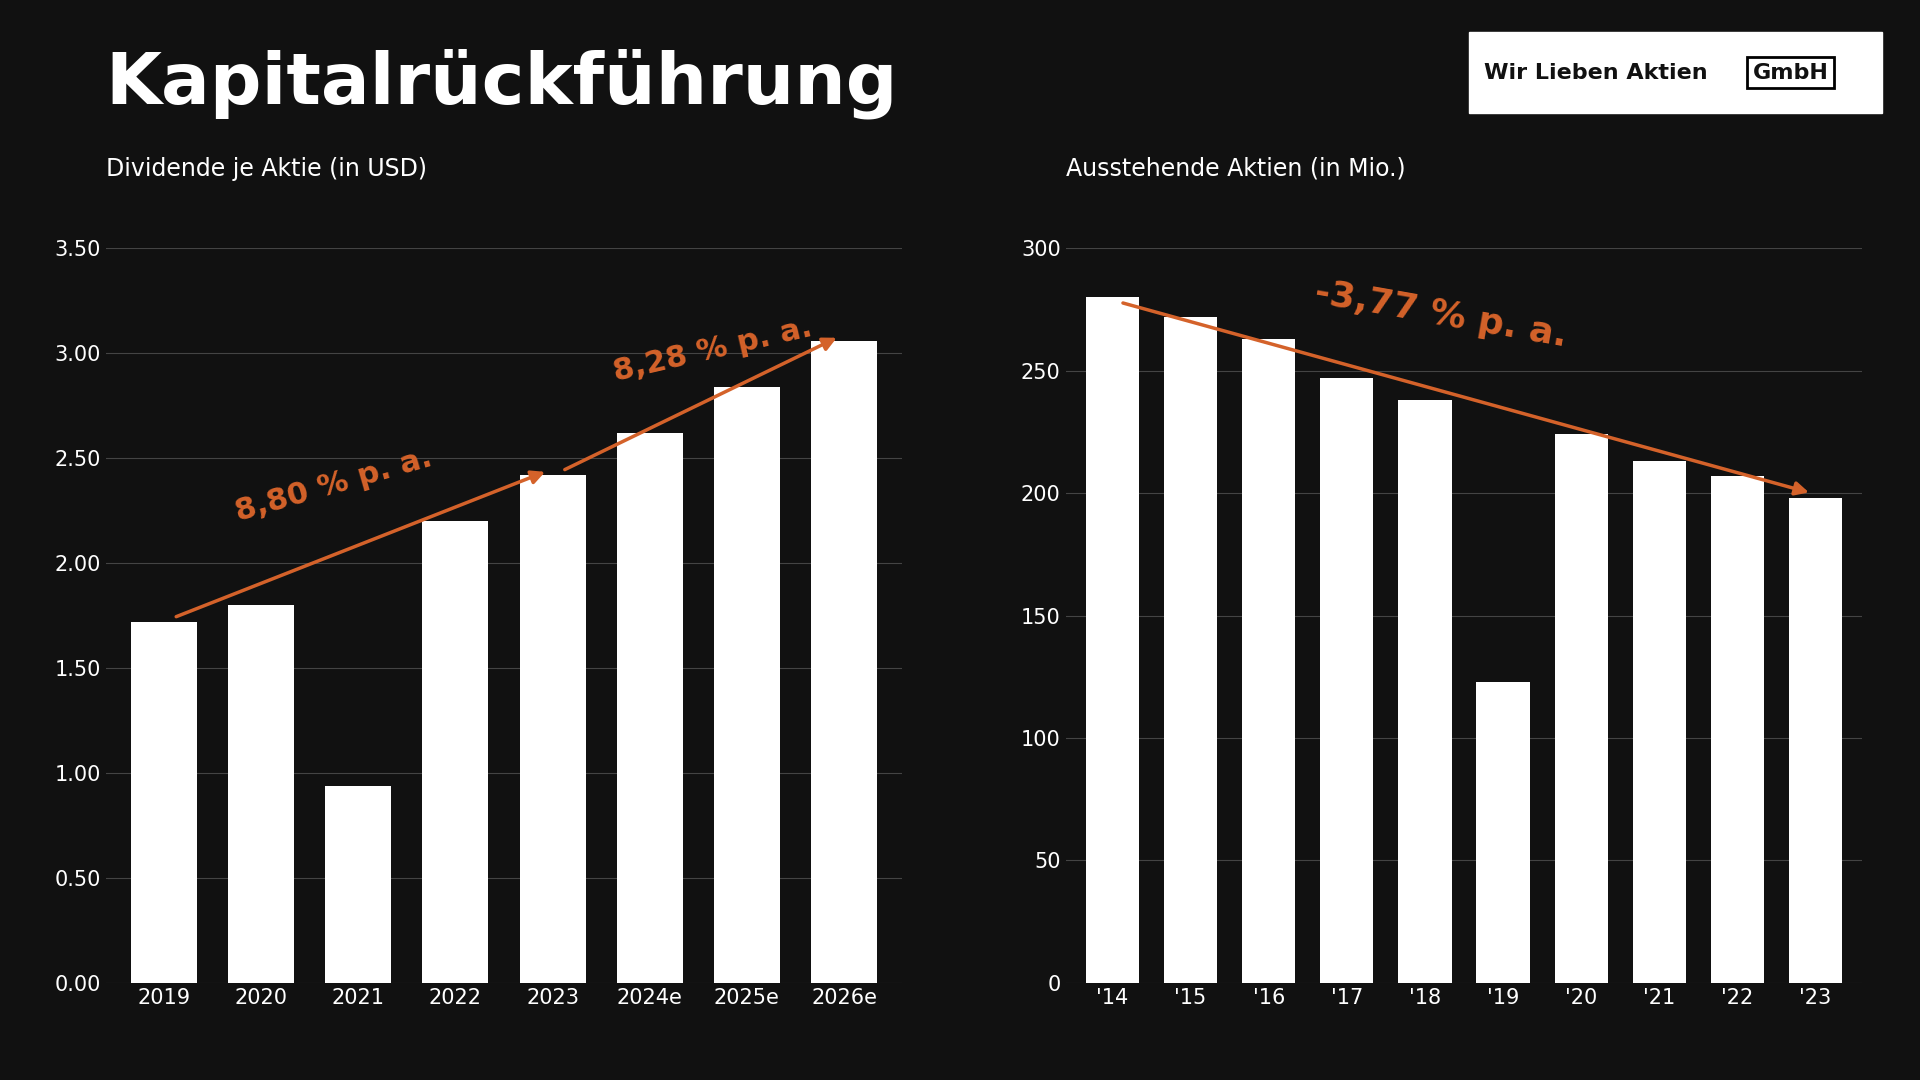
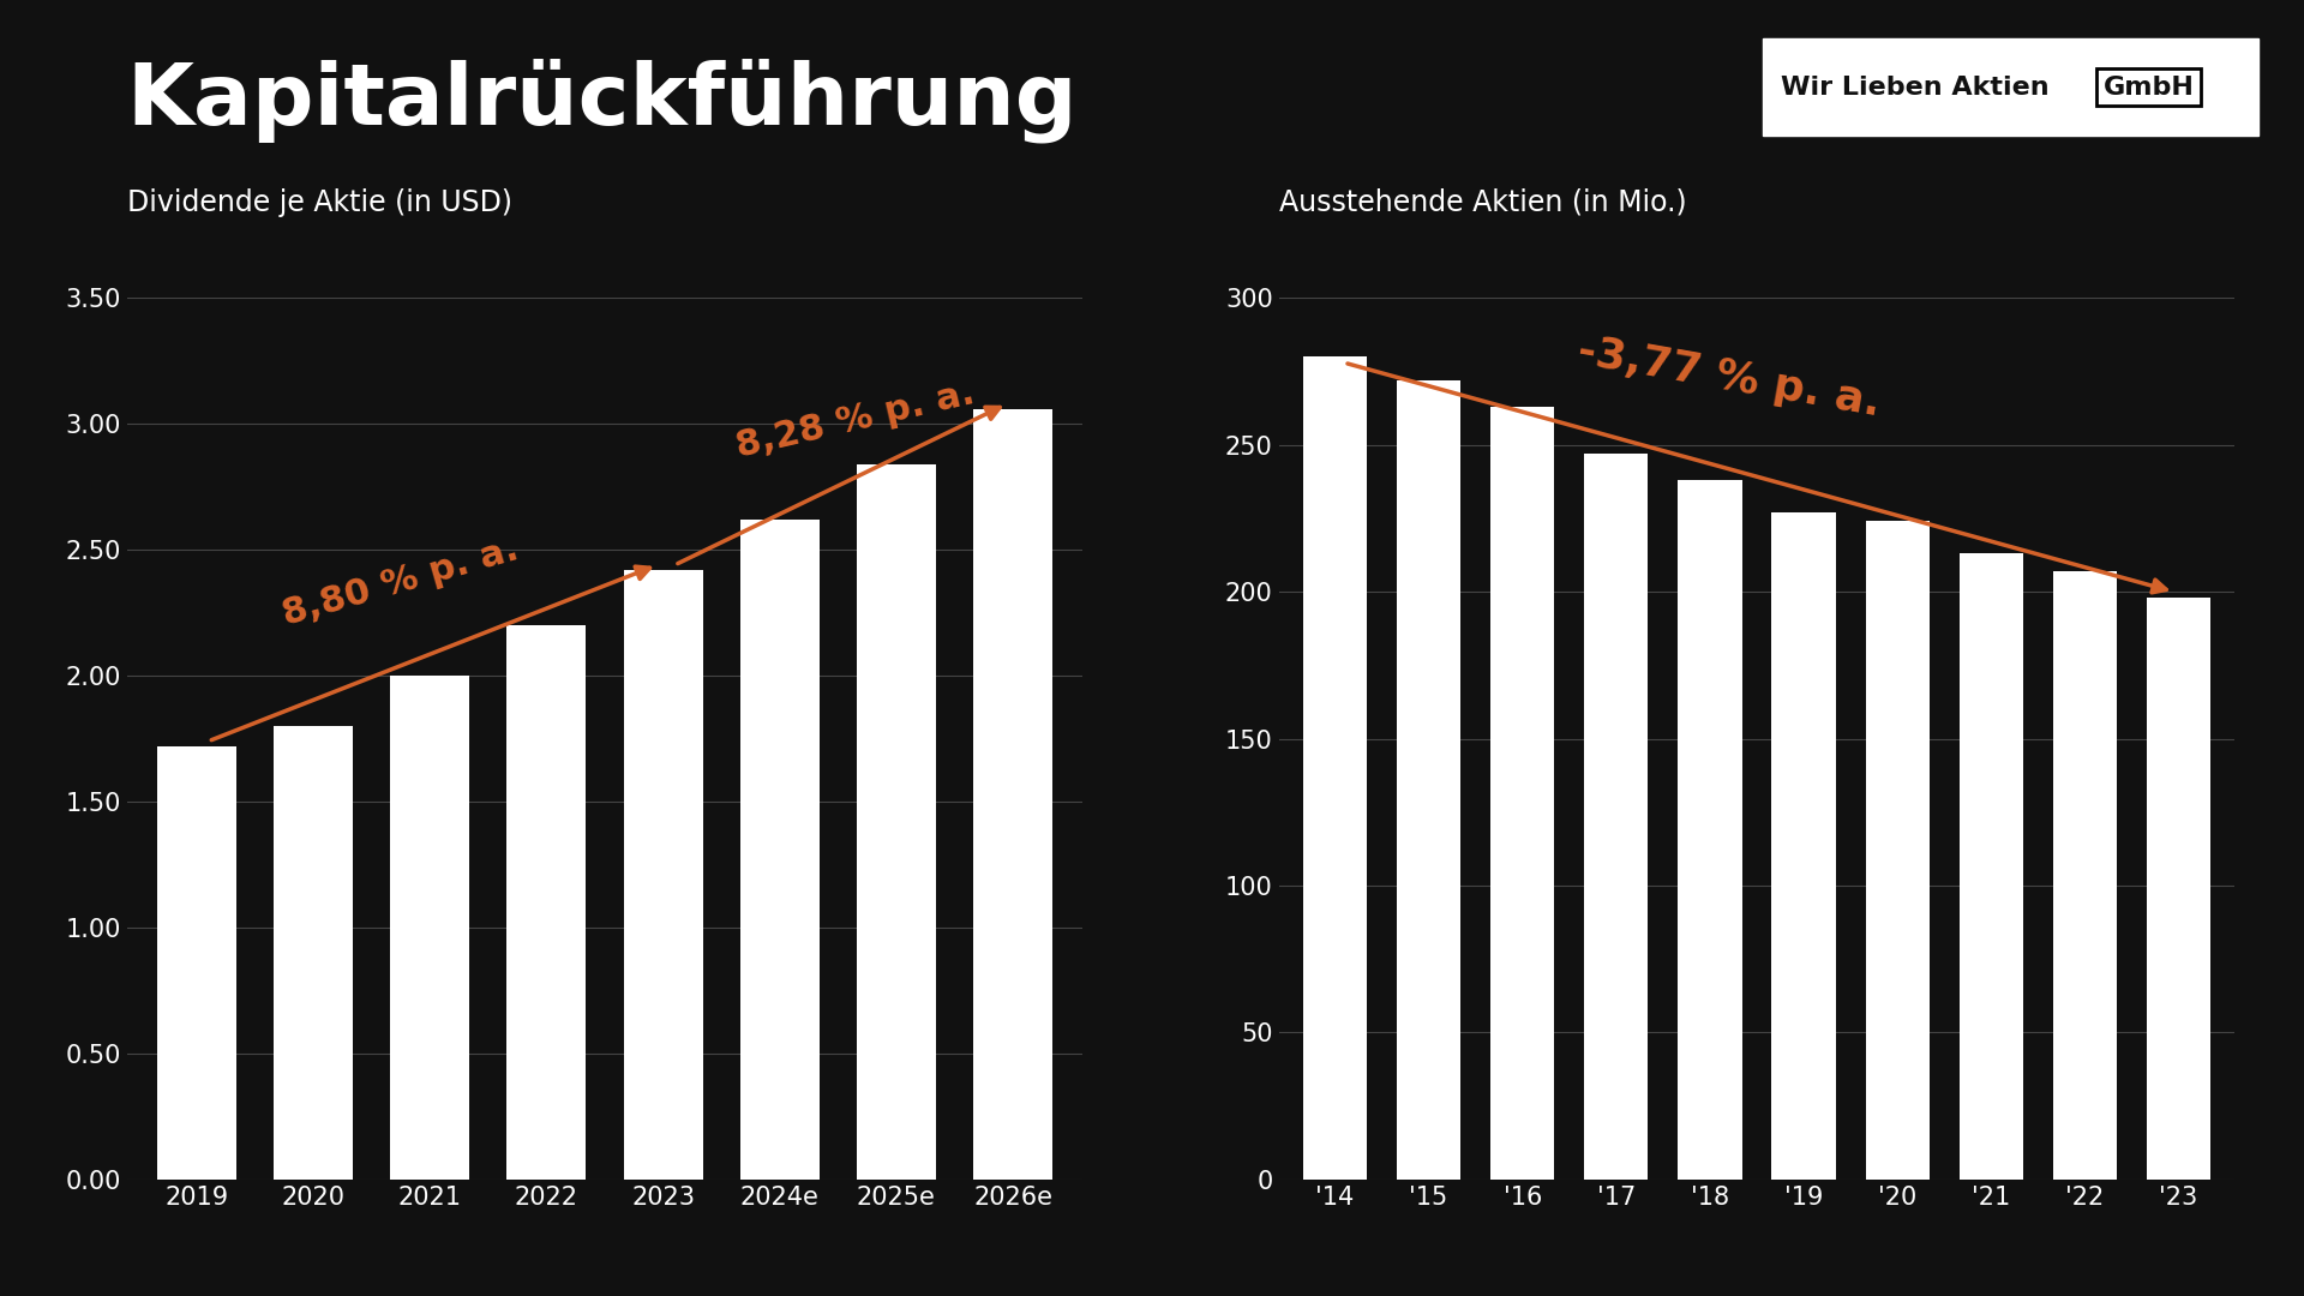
2021: 0.94 -> 2.00
'19: 123 -> 227
